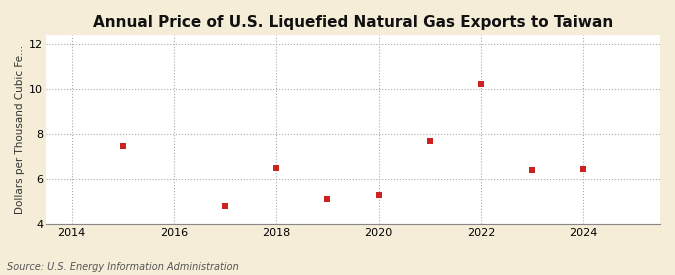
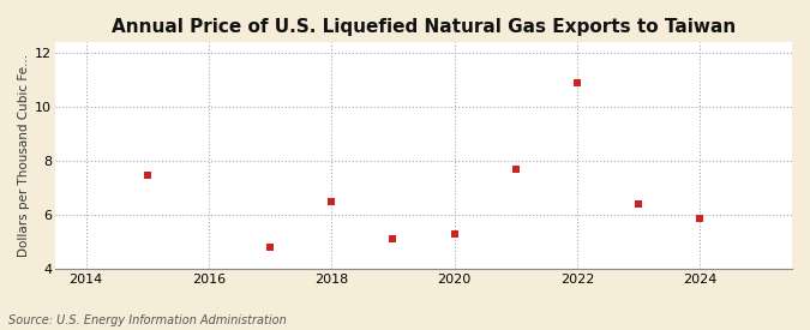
2022: 10.25 -> 10.89
2024: 6.45 -> 5.88
